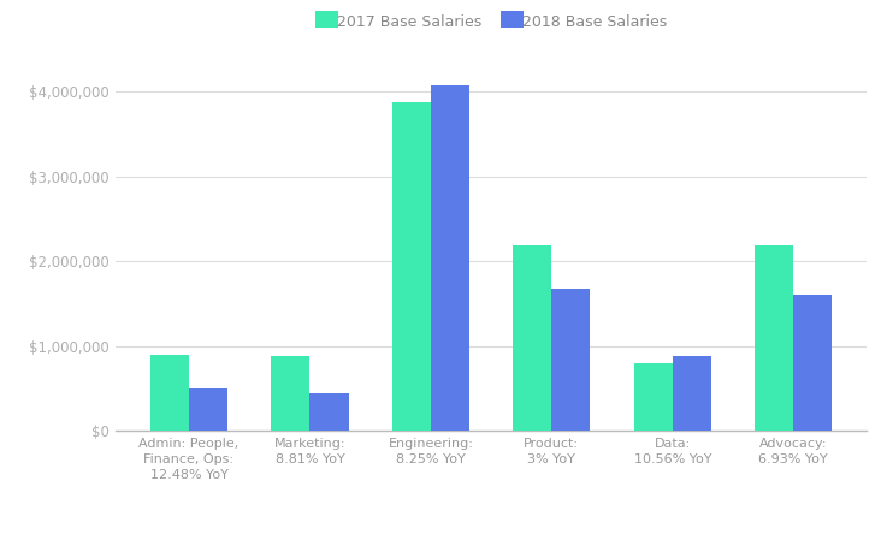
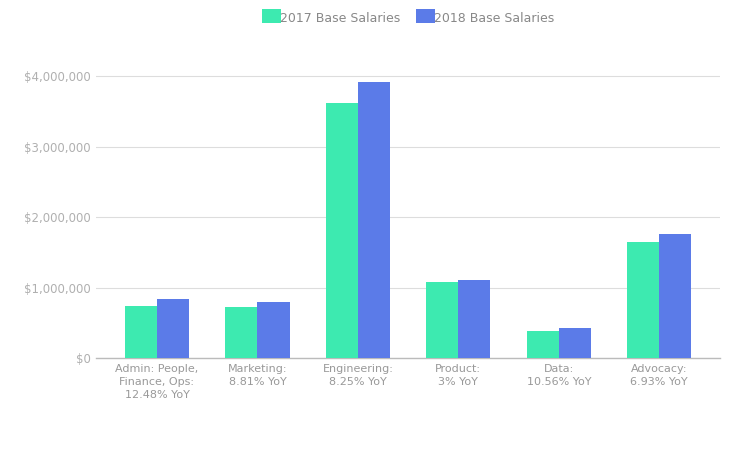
2017 Base Salaries/Admin: People, Finance, Ops: 12.48% YoY: $900,000 -> $740,000
2018 Base Salaries/Admin: People, Finance, Ops: 12.48% YoY: $500,000 -> $830,000
2017 Base Salaries/Marketing: 8.81% YoY: $880,000 -> $730,000
2018 Base Salaries/Marketing: 8.81% YoY: $440,000 -> $800,000
2017 Base Salaries/Engineering: 8.25% YoY: $3,880,000 -> $3,620,000
2018 Base Salaries/Engineering: 8.25% YoY: $4,080,000 -> $3,920,000
2017 Base Salaries/Product: 3% YoY: $2,180,000 -> $1,080,000
2018 Base Salaries/Product: 3% YoY: $1,680,000 -> $1,110,000
2017 Base Salaries/Data: 10.56% YoY: $800,000 -> $390,000
2018 Base Salaries/Data: 10.56% YoY: $880,000 -> $430,000
2017 Base Salaries/Advocacy: 6.93% YoY: $2,180,000 -> $1,640,000
2018 Base Salaries/Advocacy: 6.93% YoY: $1,600,000 -> $1,750,000
